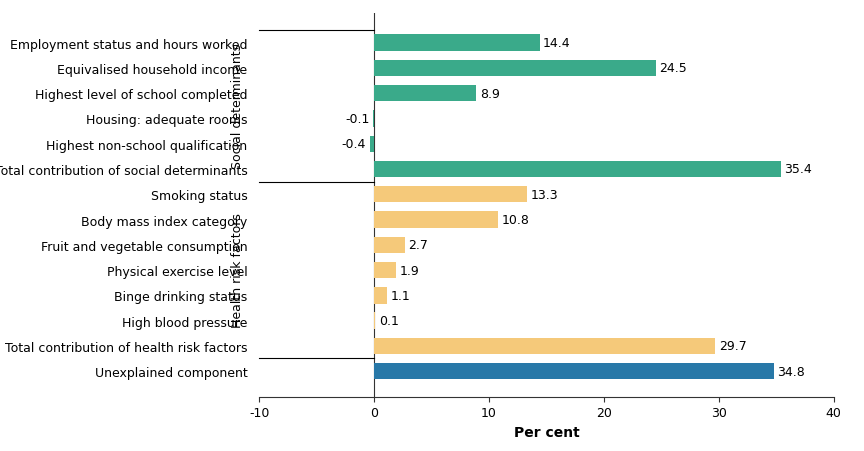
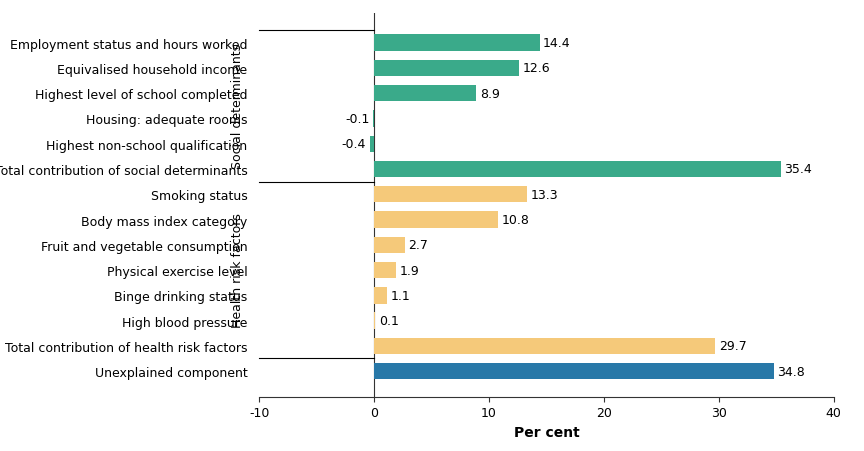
Equivalised household income: 24.5 -> 12.6
